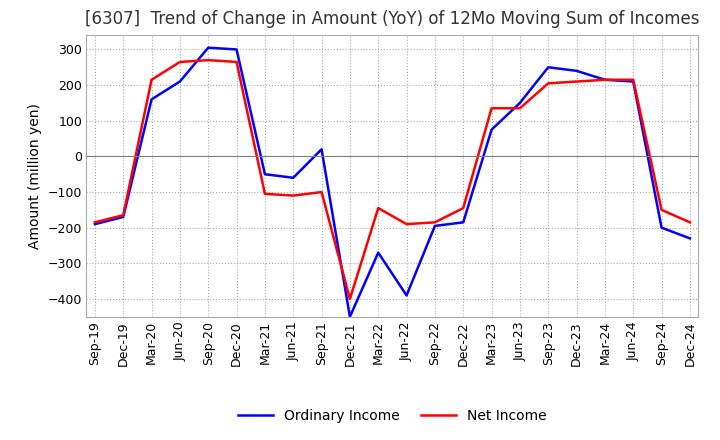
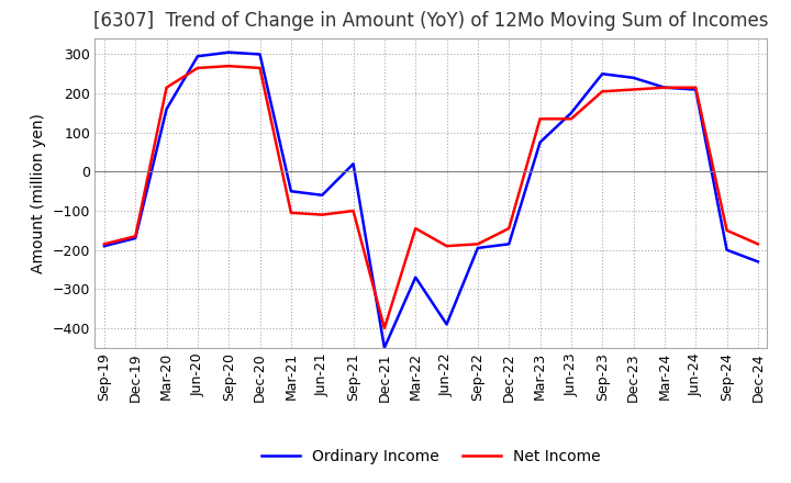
Ordinary Income/Jun-20: 210 -> 295
